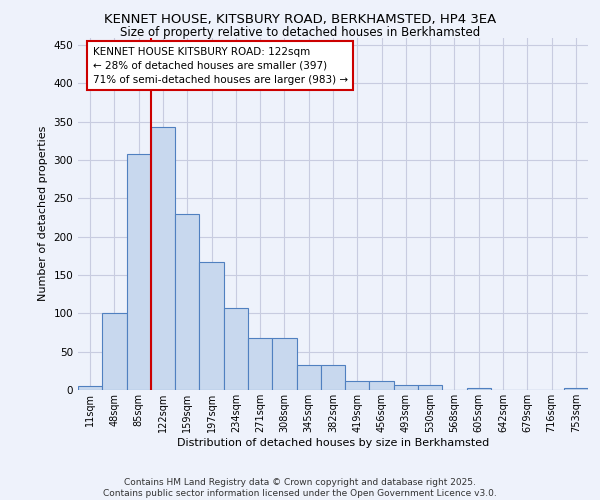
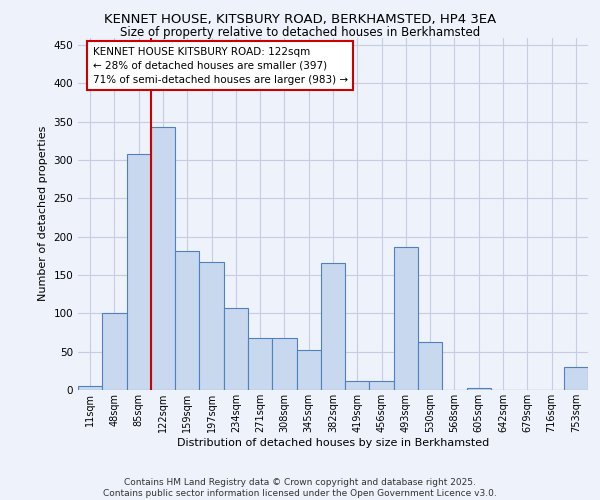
159sqm: 230 -> 182
345sqm: 33 -> 52
382sqm: 33 -> 166
493sqm: 7 -> 186
530sqm: 7 -> 62
753sqm: 2 -> 30
